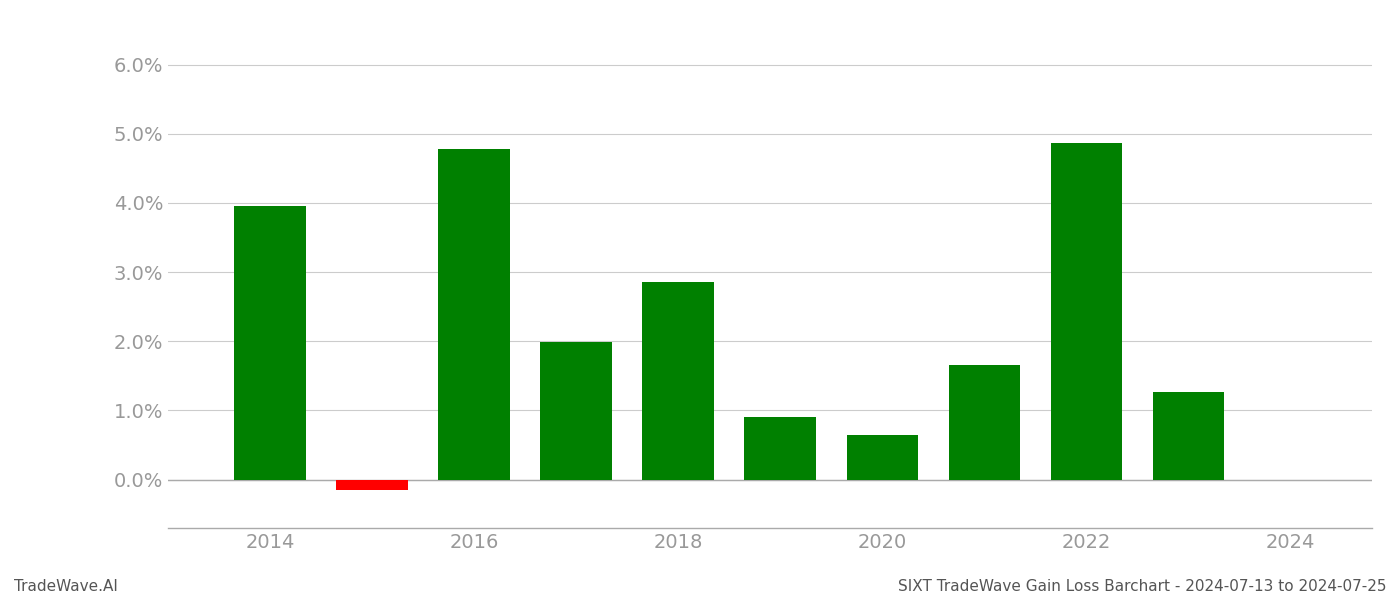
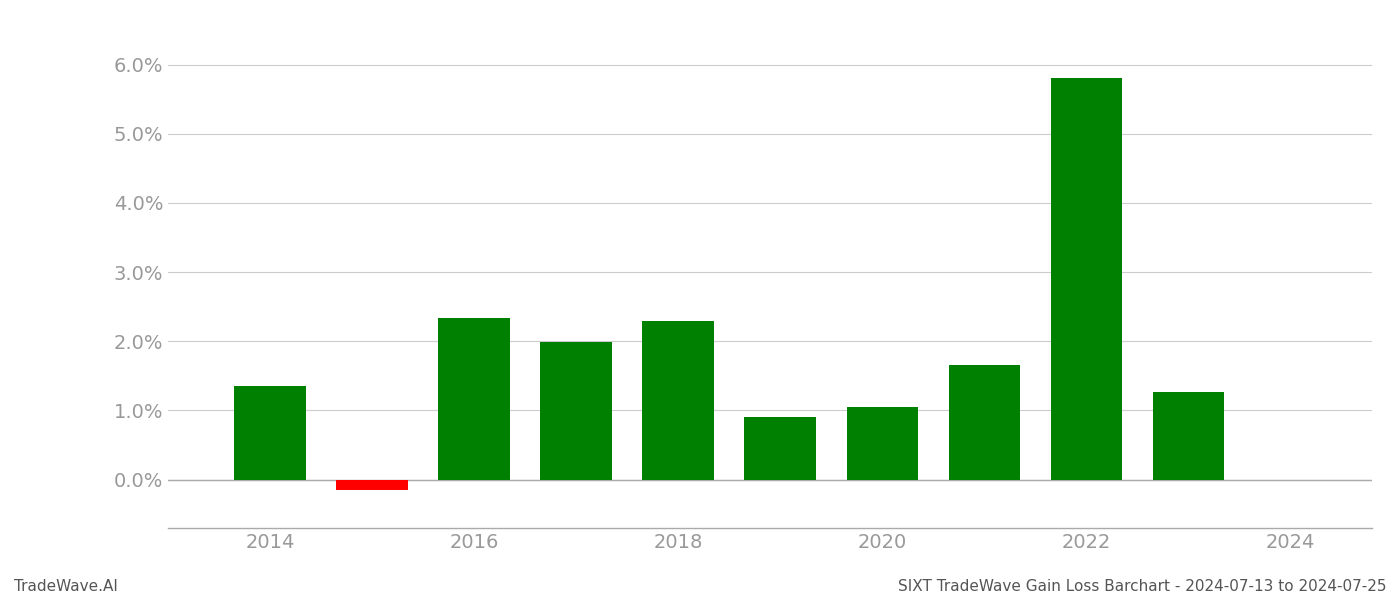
2014: 3.96% -> 1.35%
2016: 4.78% -> 2.33%
2018: 2.86% -> 2.30%
2020: 0.64% -> 1.05%
2022: 4.86% -> 5.80%
